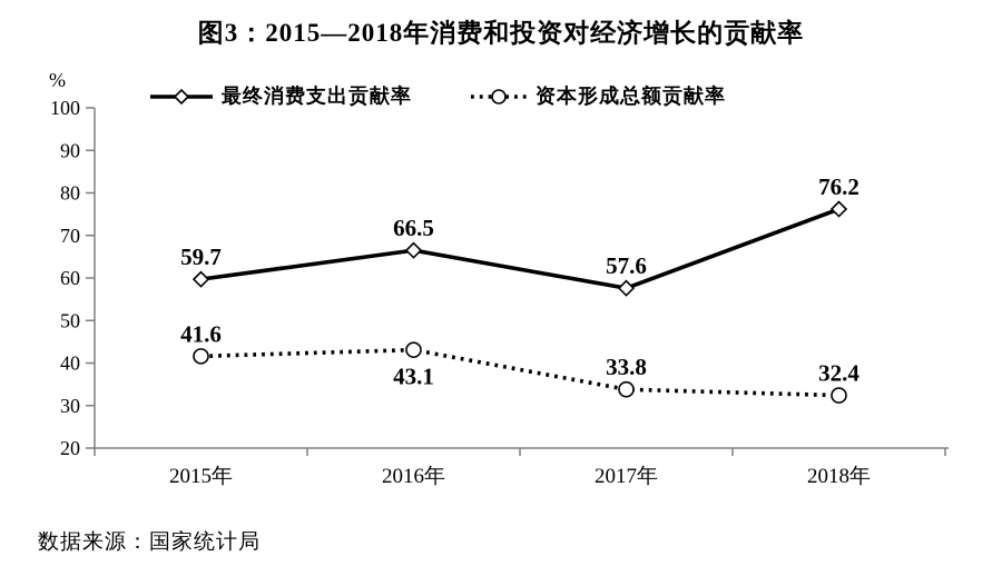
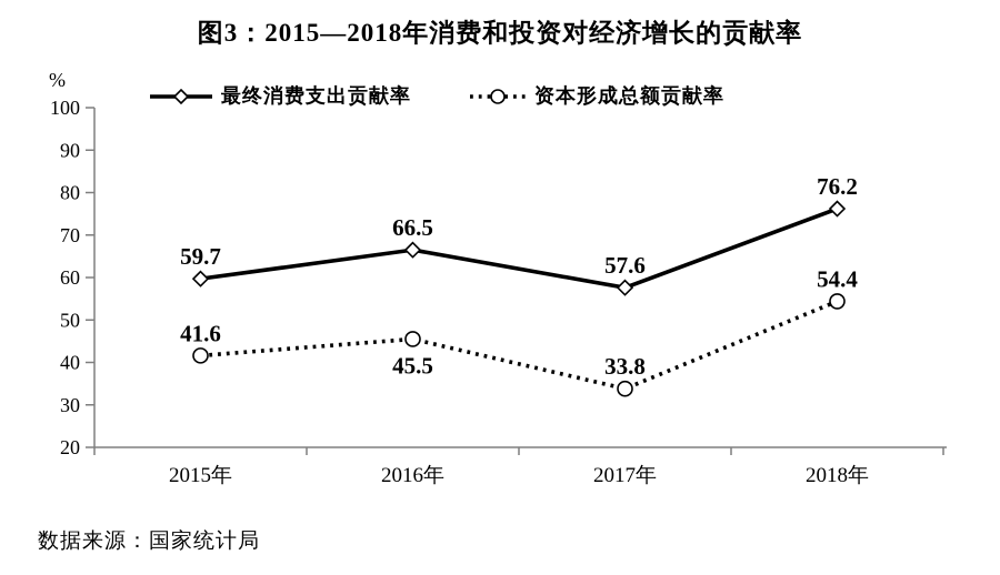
资本形成总额贡献率/2016年: 43.1 -> 45.5
资本形成总额贡献率/2018年: 32.4 -> 54.4
